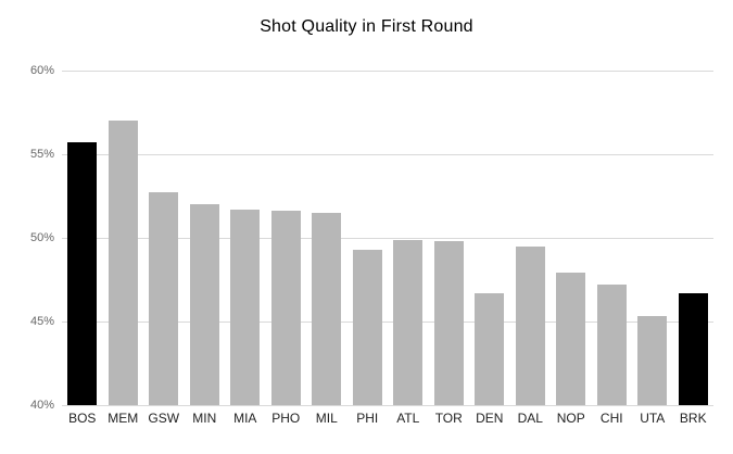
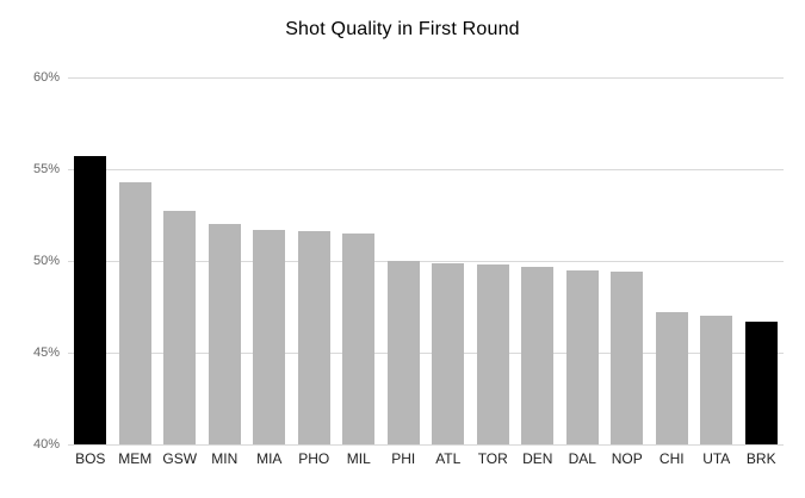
MEM: 57.0% -> 54.3%
PHI: 49.3% -> 50.0%
DEN: 46.7% -> 49.7%
NOP: 47.9% -> 49.4%
UTA: 45.3% -> 47.0%
